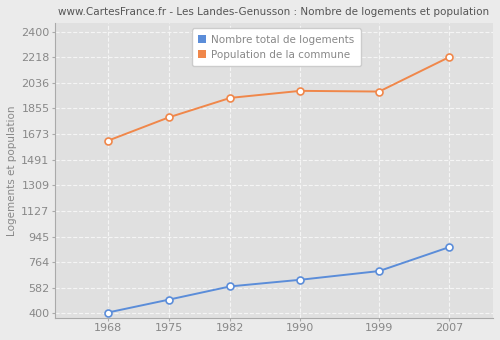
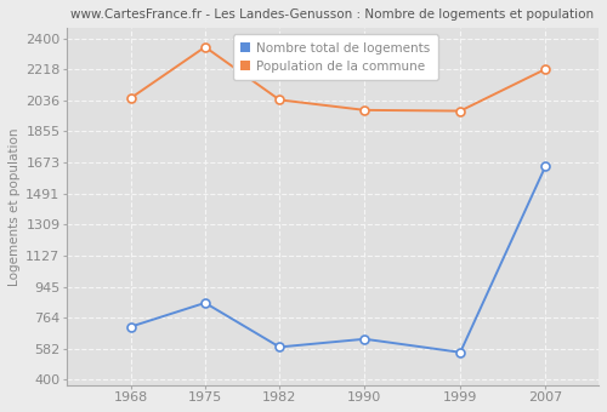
Nombre total de logements/1968: 400 -> 710
Population de la commune/1968: 1620 -> 2050
Nombre total de logements/1975: 500 -> 850
Population de la commune/1975: 1790 -> 2350
Population de la commune/1982: 1930 -> 2040
Nombre total de logements/1999: 700 -> 560
Nombre total de logements/2007: 870 -> 1650
